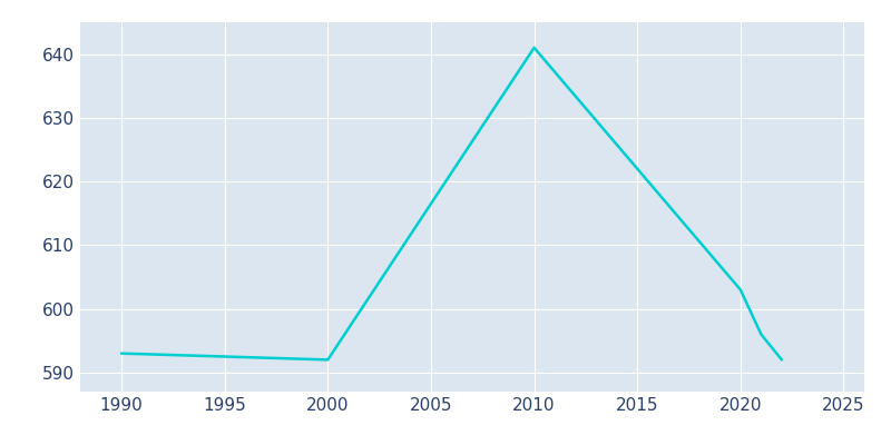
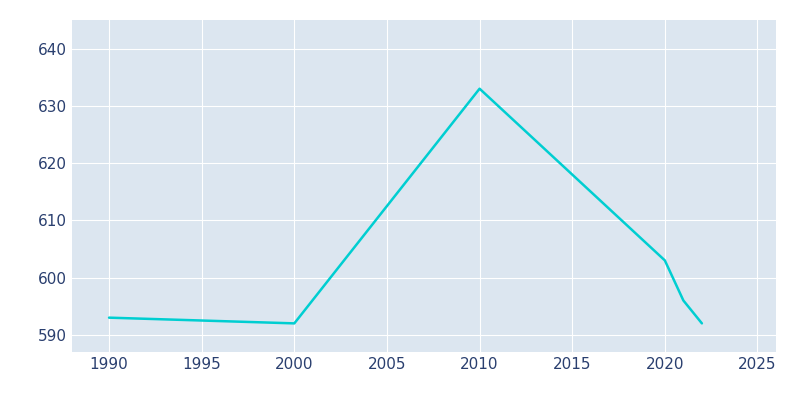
2010: 641 -> 633
